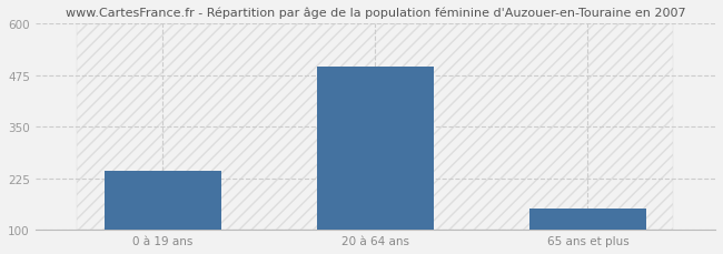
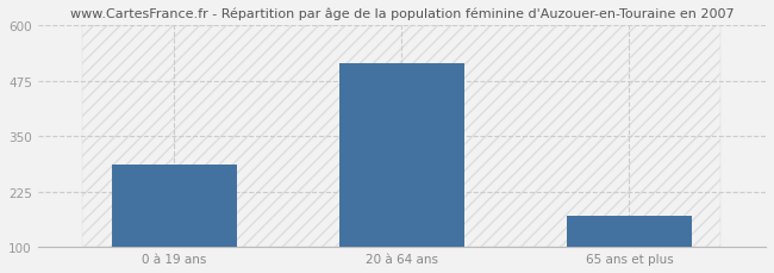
0 à 19 ans: 242 -> 285
20 à 64 ans: 497 -> 515
65 ans et plus: 152 -> 170
